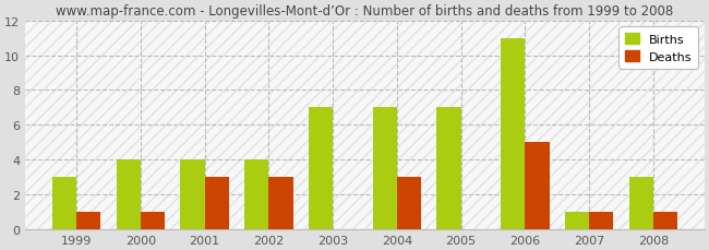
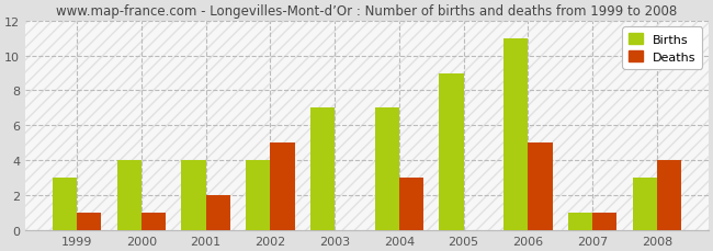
Deaths/2001: 3 -> 2
Deaths/2002: 3 -> 5
Births/2005: 7 -> 9
Deaths/2008: 1 -> 4
